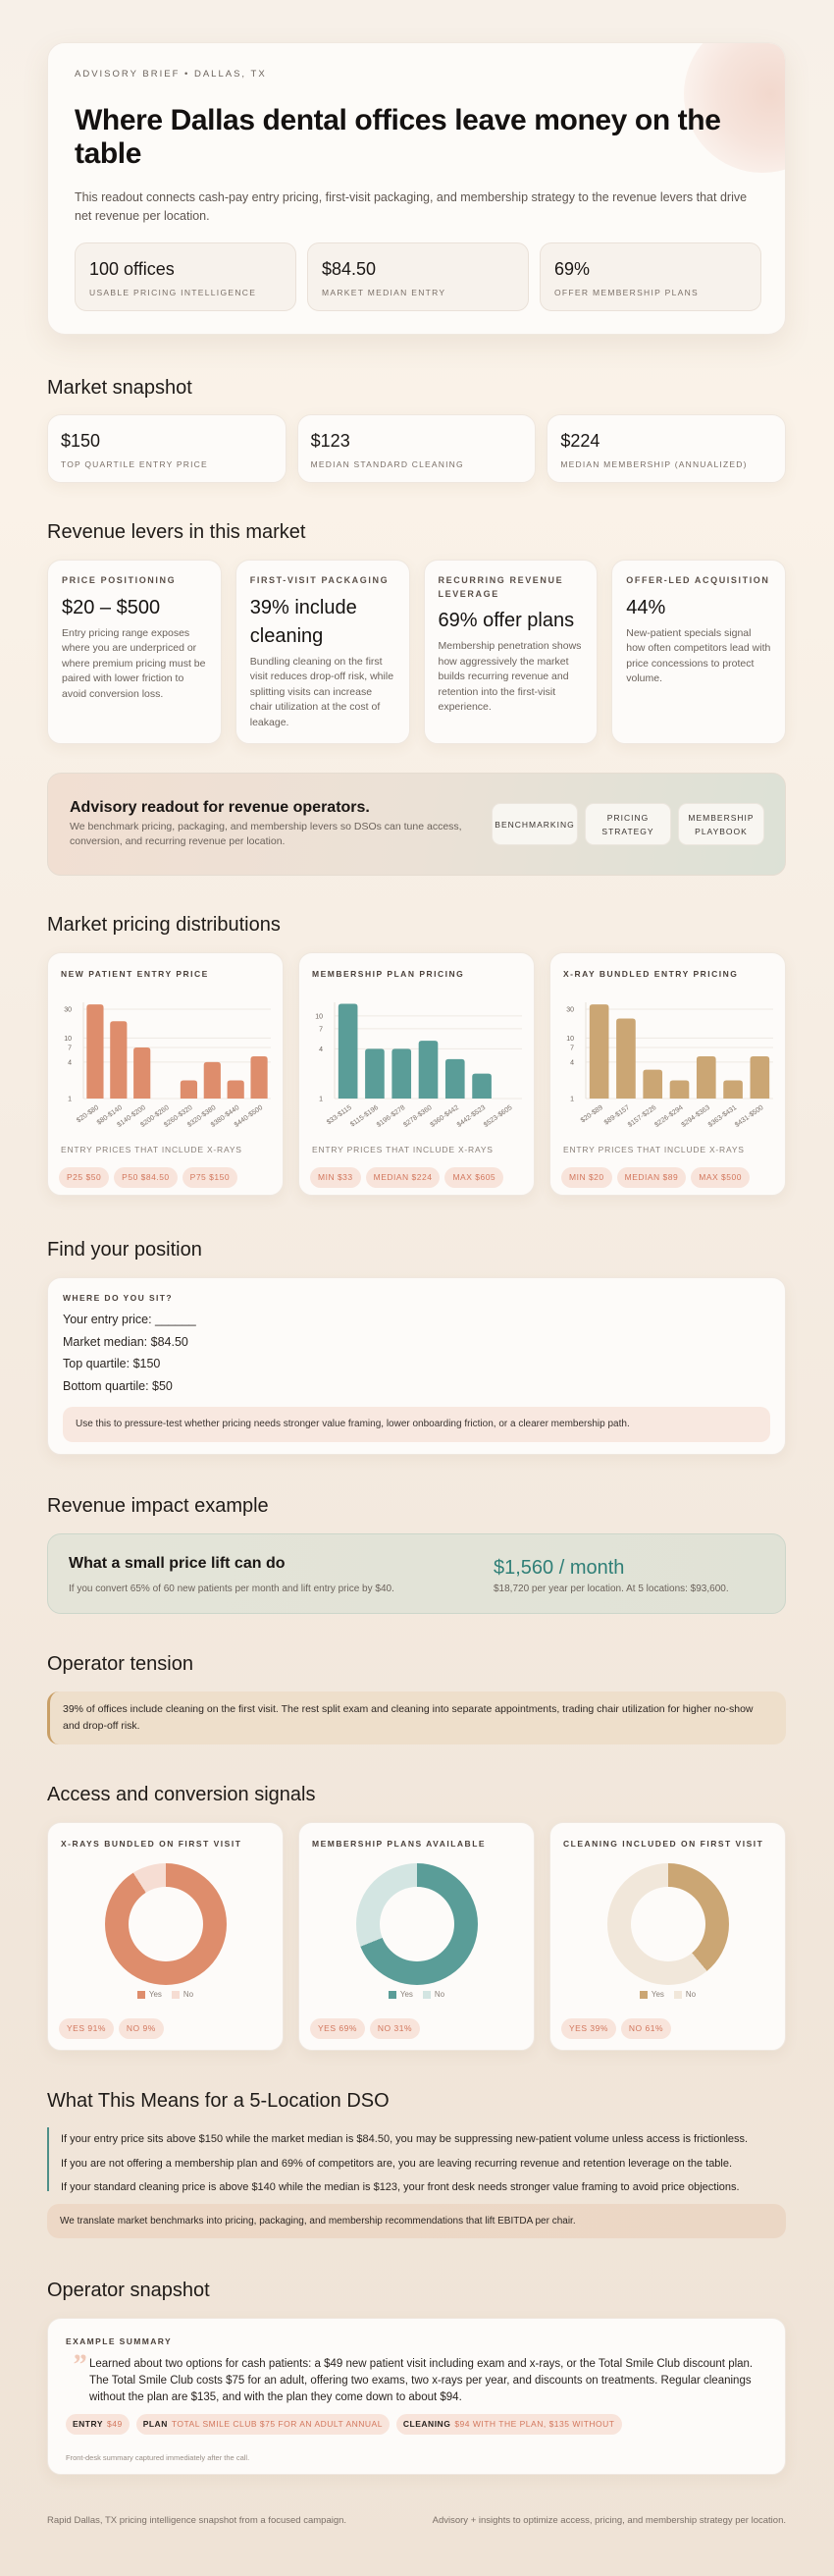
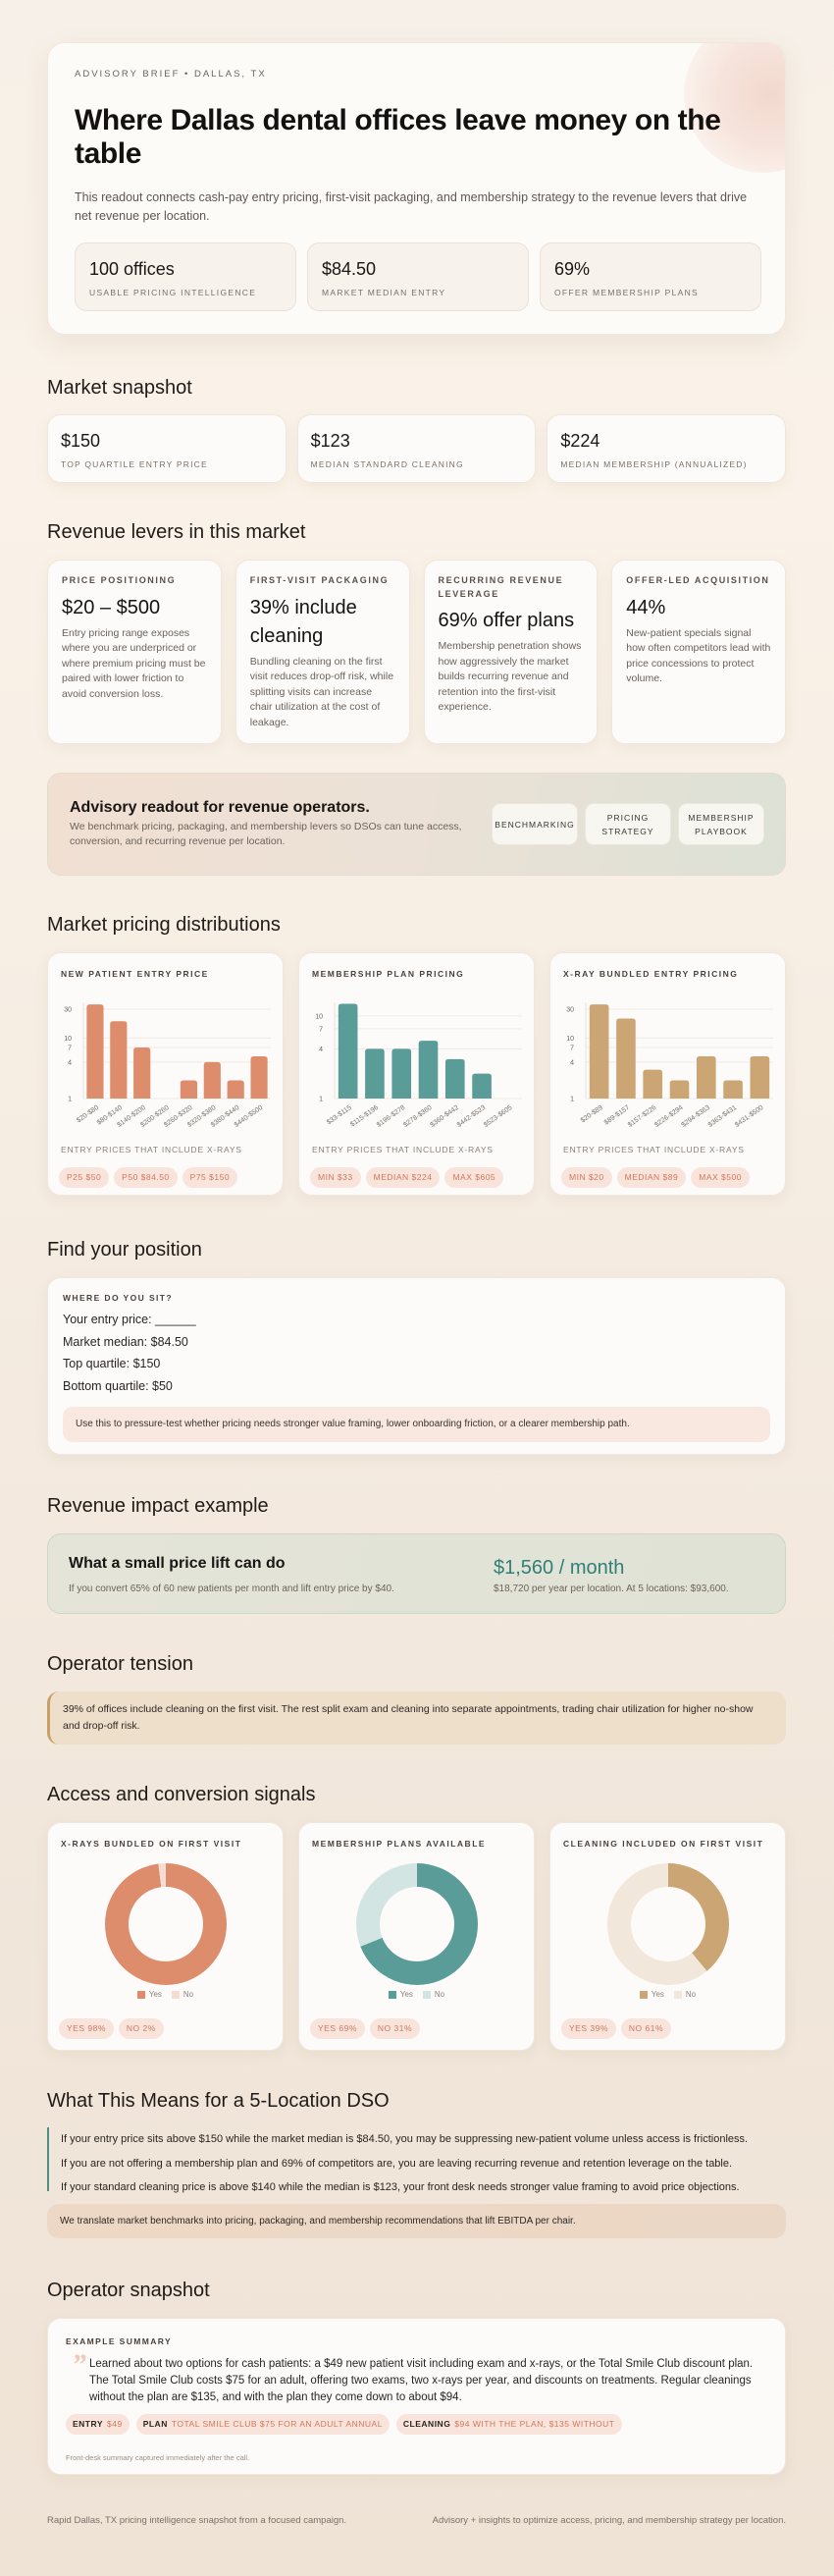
X-RAYS BUNDLED ON FIRST VISIT/Yes: 91% -> 98%
X-RAYS BUNDLED ON FIRST VISIT/No: 9% -> 2%
